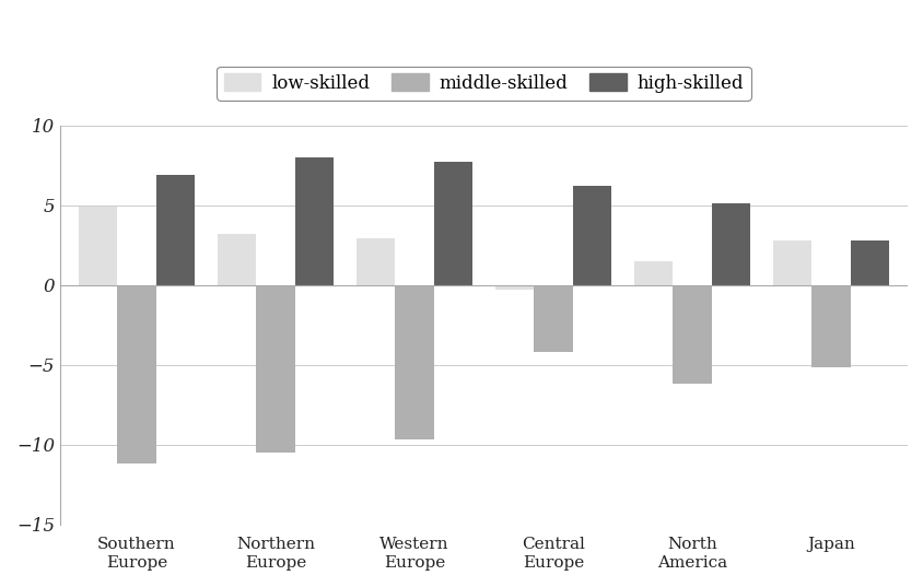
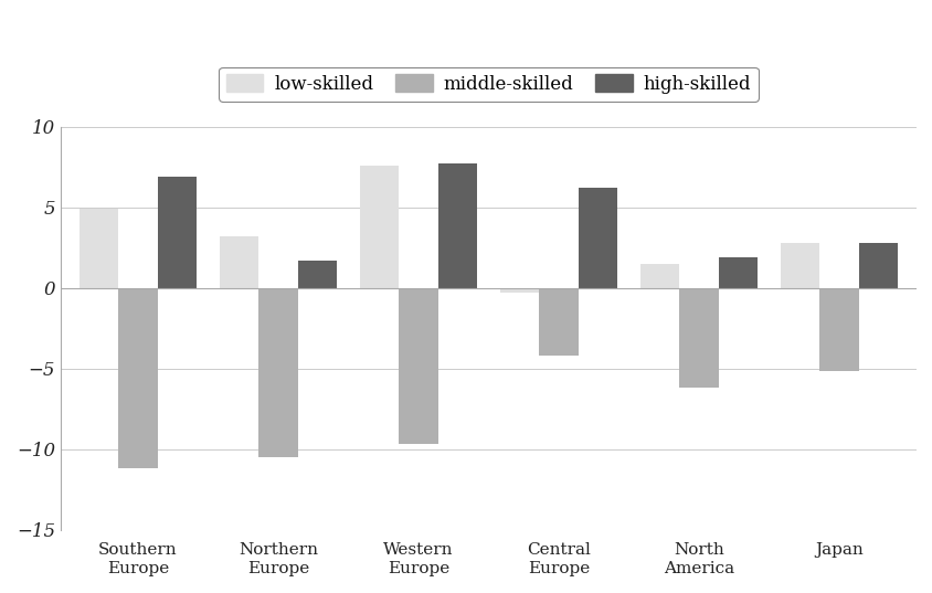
high-skilled/Northern Europe: 8.0 -> 1.7
low-skilled/Western Europe: 2.9 -> 7.6
high-skilled/North America: 5.1 -> 1.9
